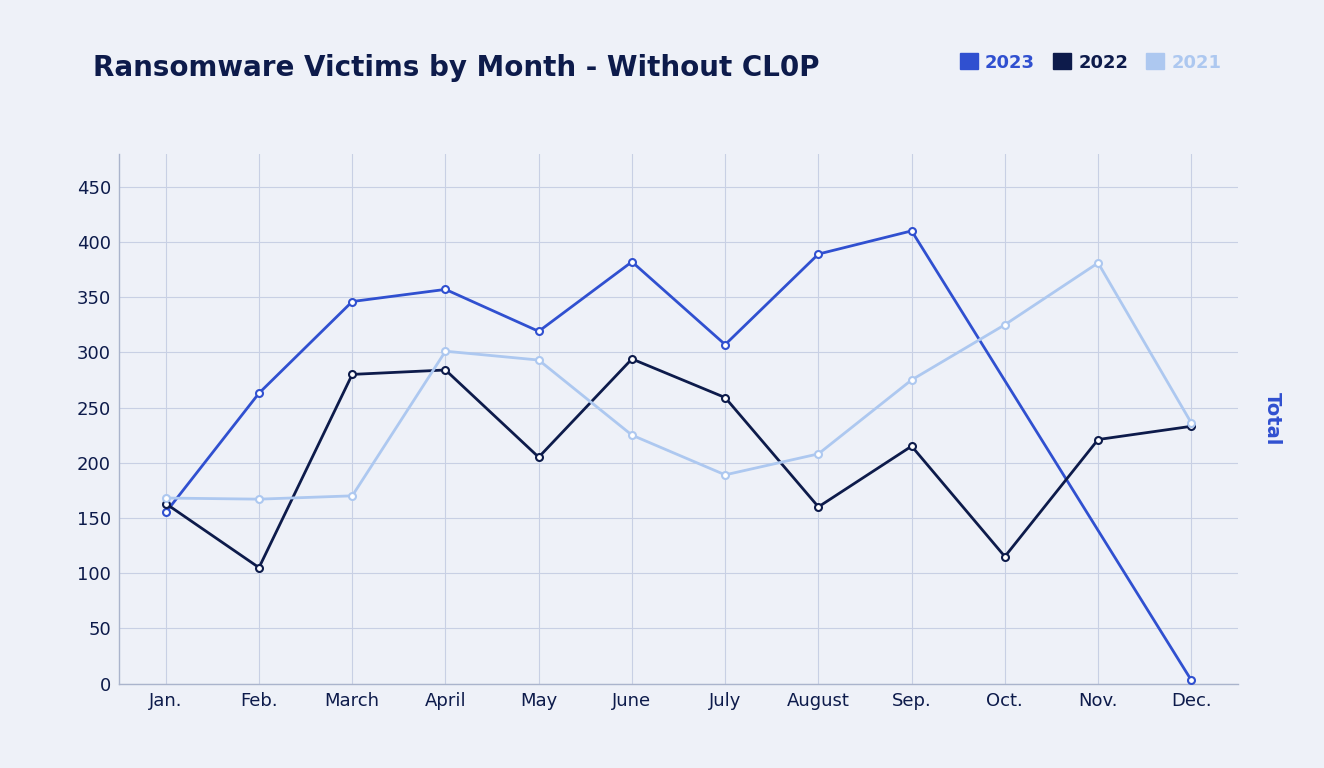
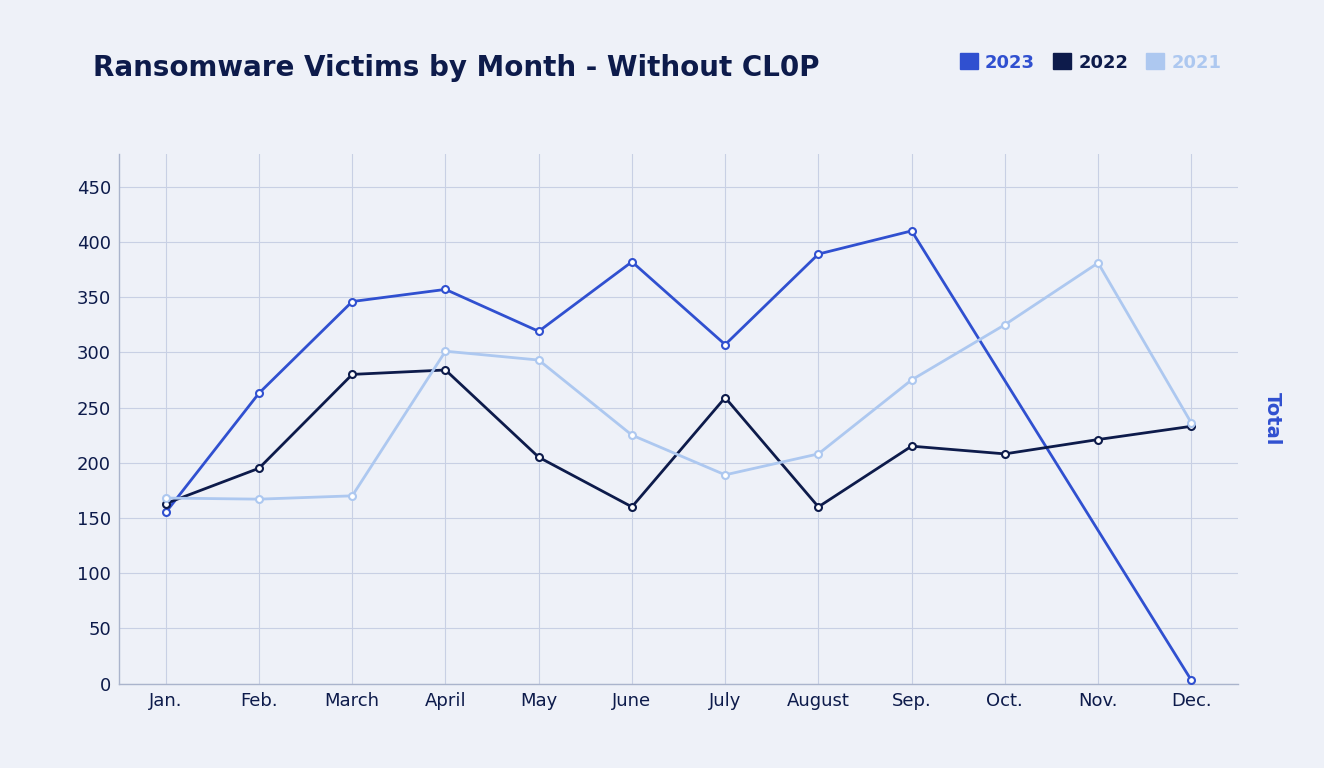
2022/Feb.: 105 -> 195
2022/June: 294 -> 160
2022/Oct.: 115 -> 208
